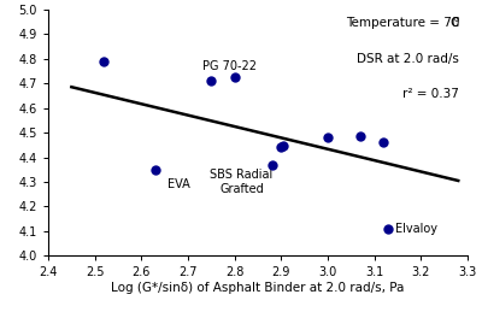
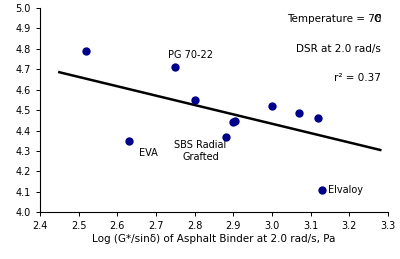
2.8: 4.725 -> 4.550
3.0: 4.480 -> 4.520
